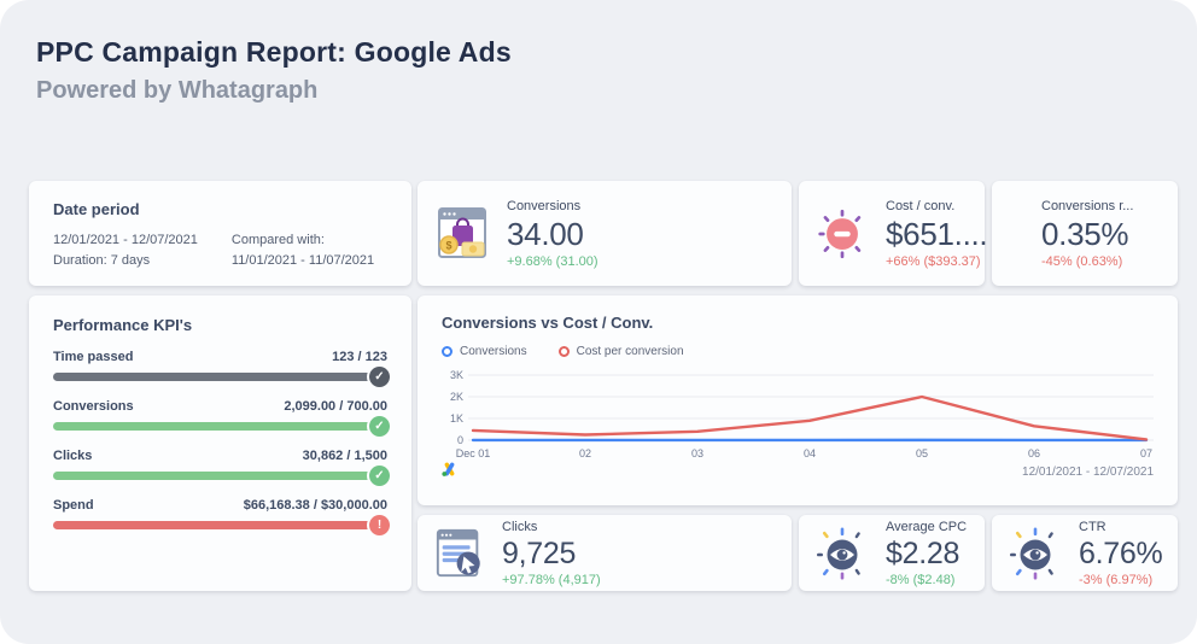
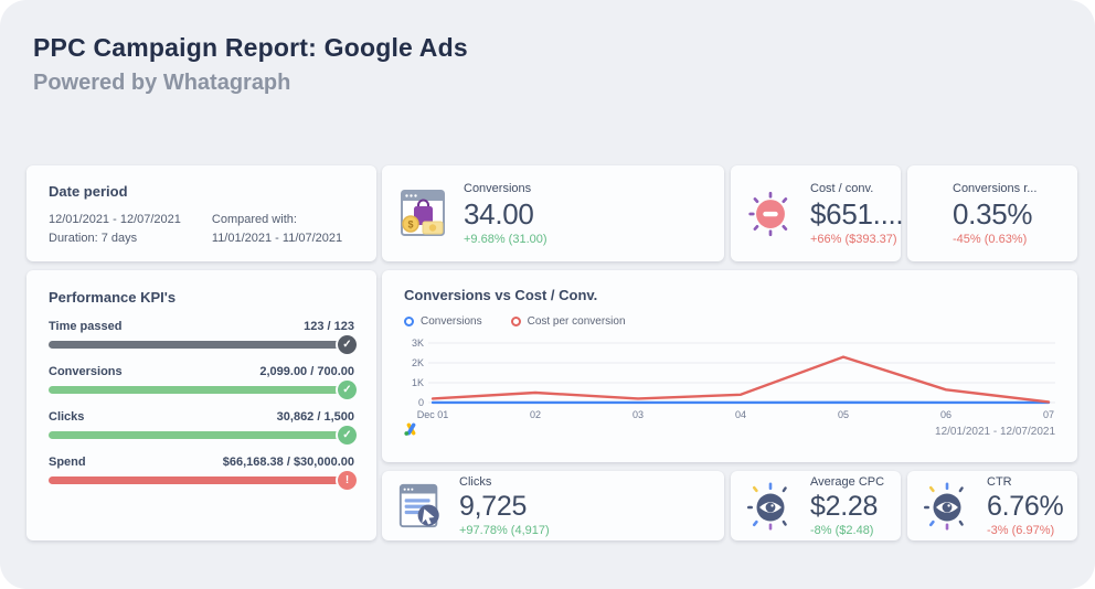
Cost per conversion/Dec 01: 0.4K -> 0.2K
Cost per conversion/02: 0.2K -> 0.5K
Cost per conversion/03: 0.4K -> 0.2K
Cost per conversion/04: 0.9K -> 0.4K
Cost per conversion/05: 2.0K -> 2.3K
